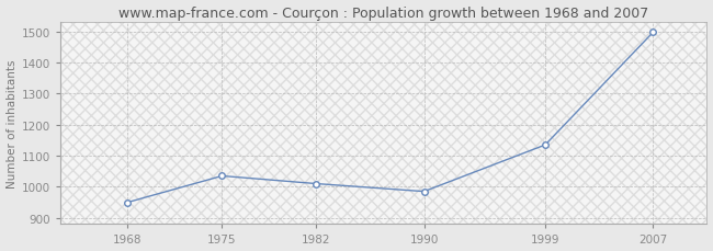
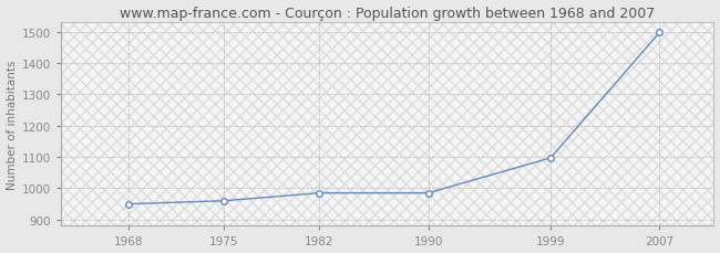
1975: 1035 -> 960
1982: 1010 -> 985
1999: 1135 -> 1097
